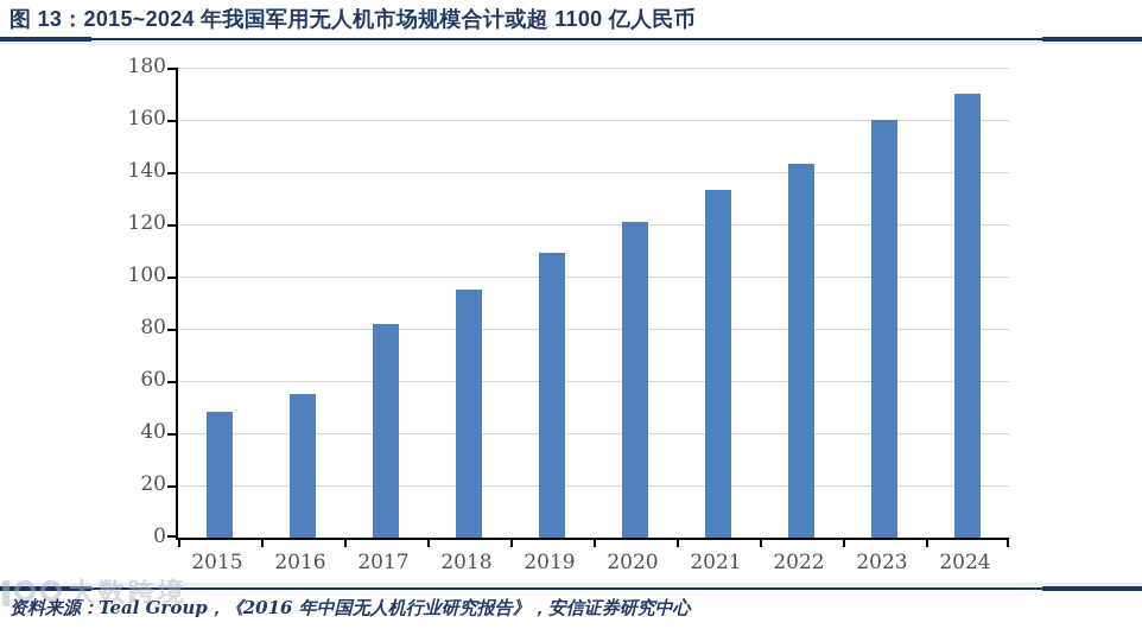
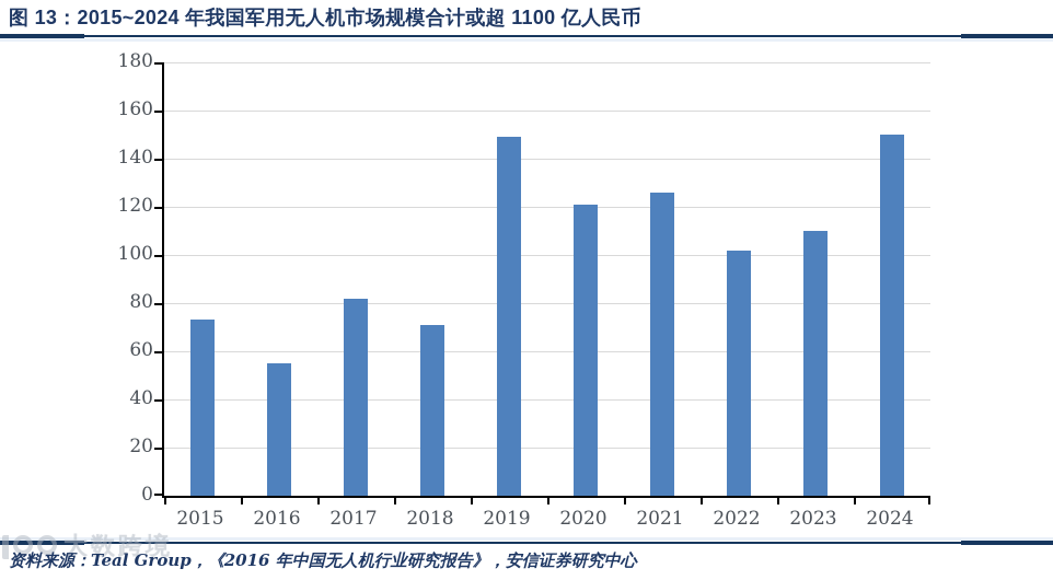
2015: 48 -> 73
2018: 95 -> 71
2019: 109 -> 149
2021: 133 -> 126
2022: 143 -> 102
2023: 160 -> 110
2024: 170 -> 150
